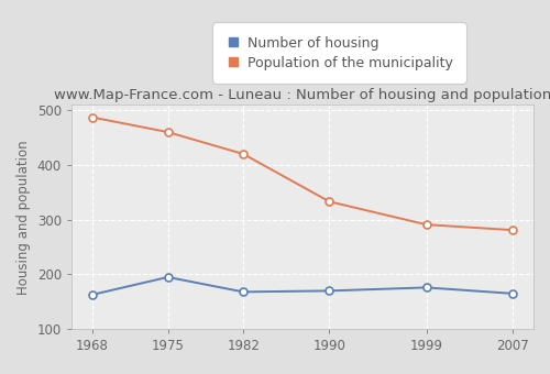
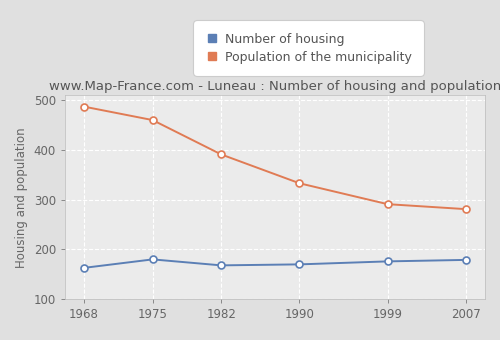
Number of housing/1975: 195 -> 180
Population of the municipality/1982: 420 -> 391
Number of housing/2007: 165 -> 179
